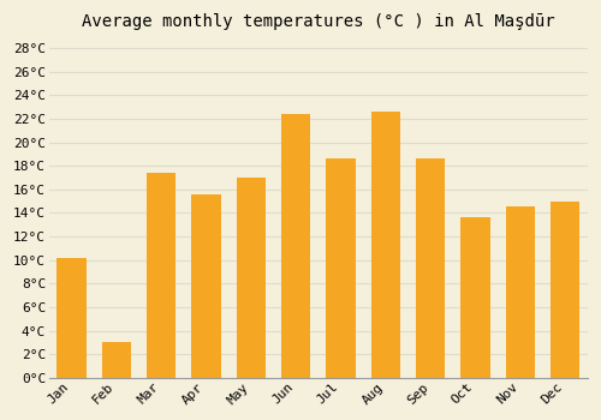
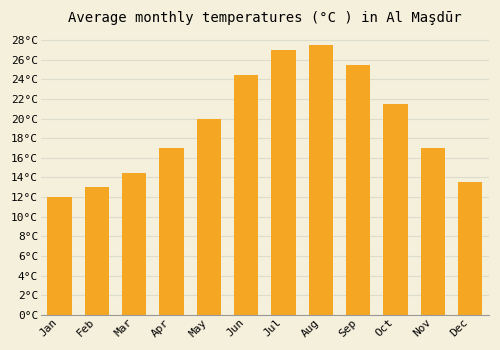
Jan: 10.2°C -> 12.0°C
Feb: 3.0°C -> 13.0°C
Mar: 17.4°C -> 14.5°C
Apr: 15.6°C -> 17.0°C
May: 17.0°C -> 20.0°C
Jun: 22.4°C -> 24.5°C
Jul: 18.6°C -> 27.0°C
Aug: 22.6°C -> 27.5°C
Sep: 18.6°C -> 25.5°C
Oct: 13.6°C -> 21.5°C
Nov: 14.6°C -> 17.0°C
Dec: 15.0°C -> 13.5°C
